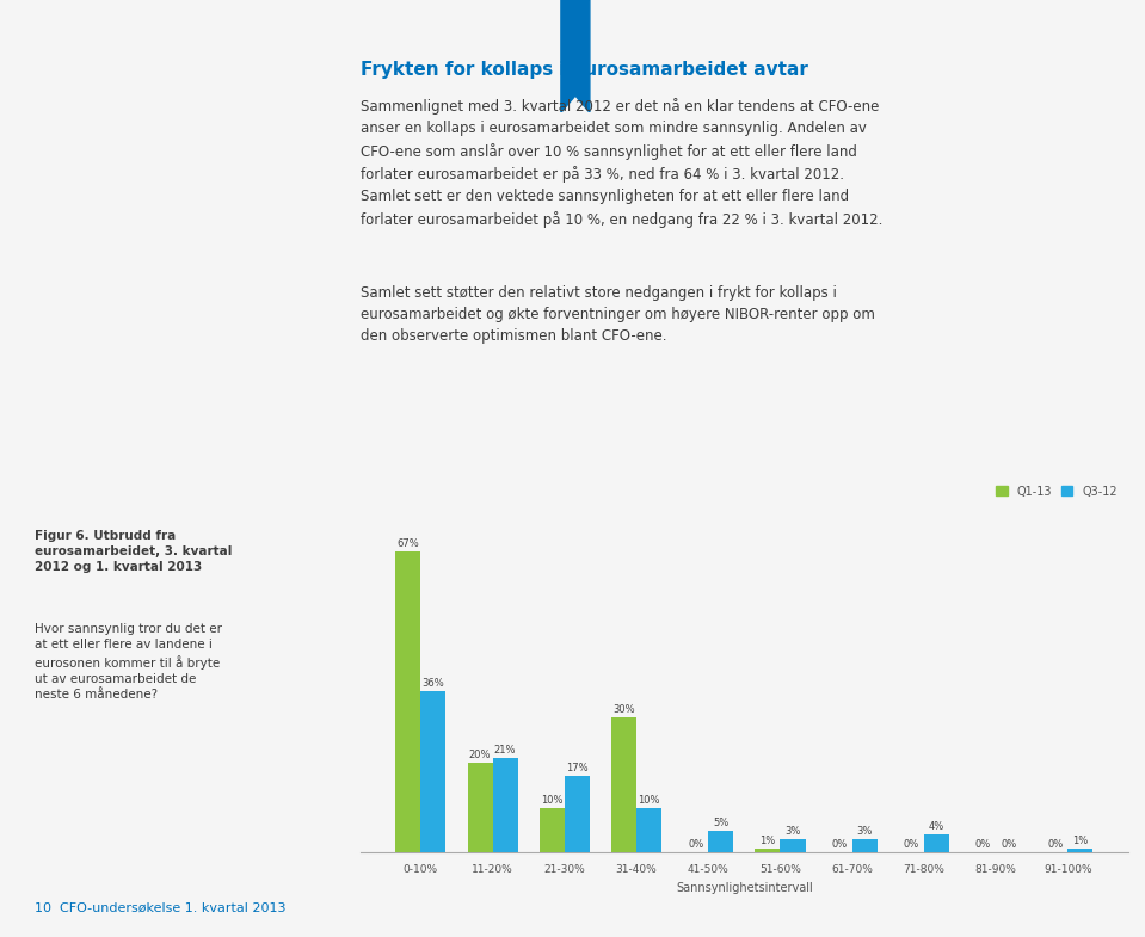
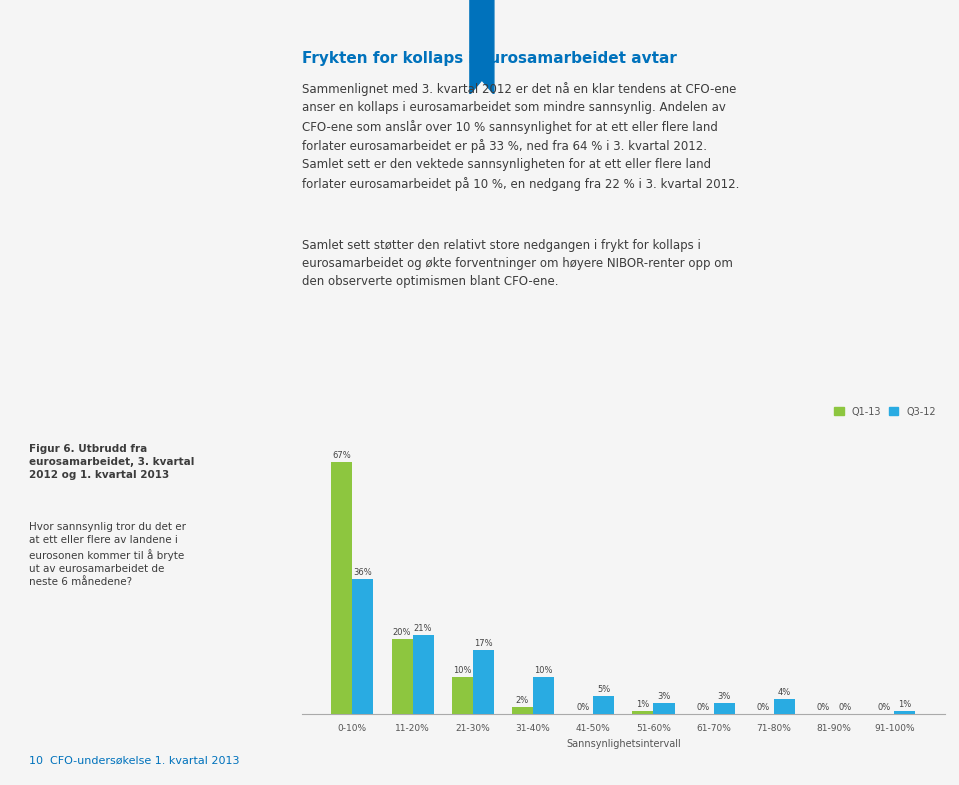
Q1-13/31-40%: 30% -> 2%
